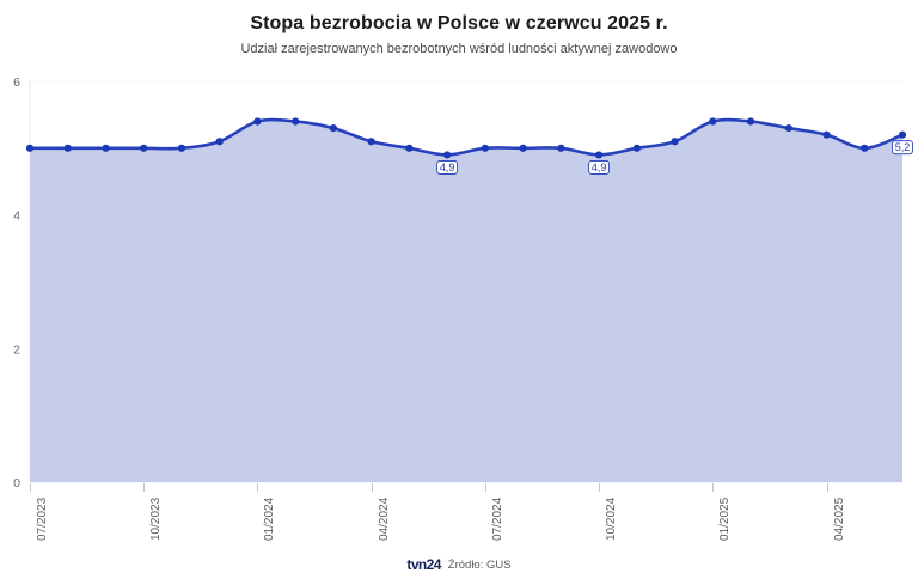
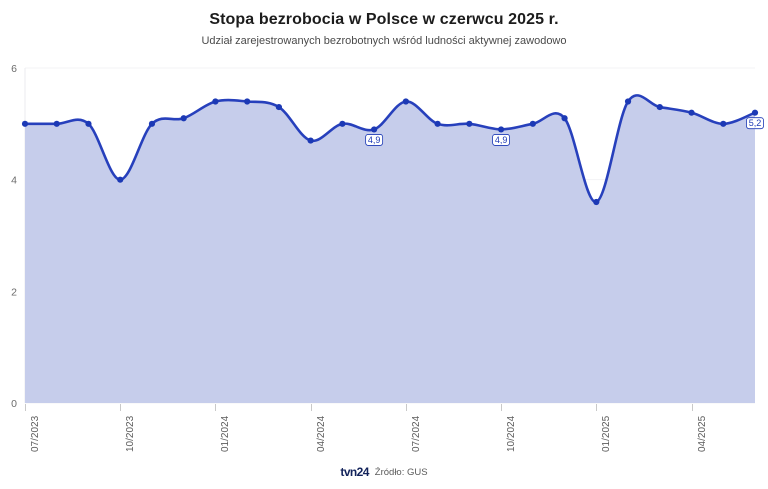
10/2023: 5.0 -> 4.0
04/2024: 5.1 -> 4.7
07/2024: 5.0 -> 5.4
01/2025: 5.4 -> 3.6
